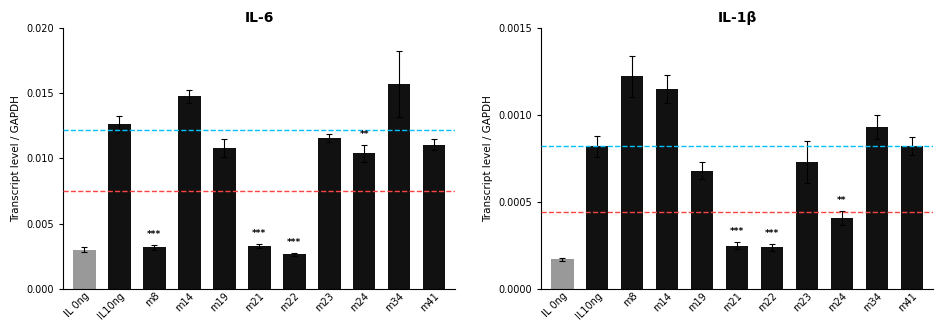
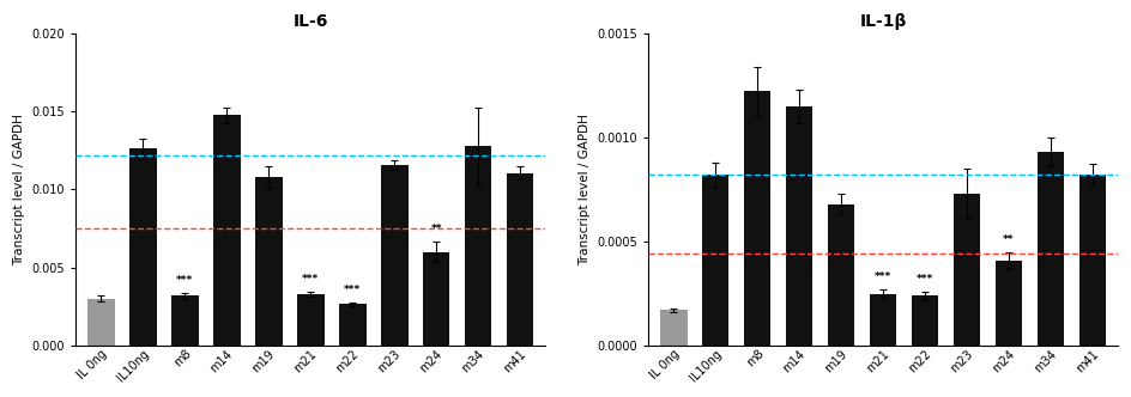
IL-6/m24: 0.0104 -> 0.0060
IL-6/m34: 0.0157 -> 0.0127
